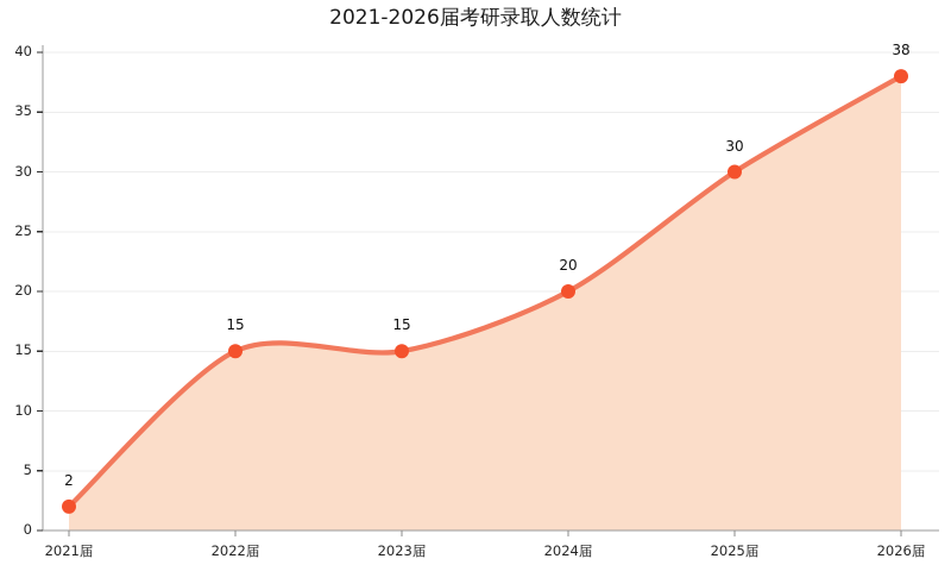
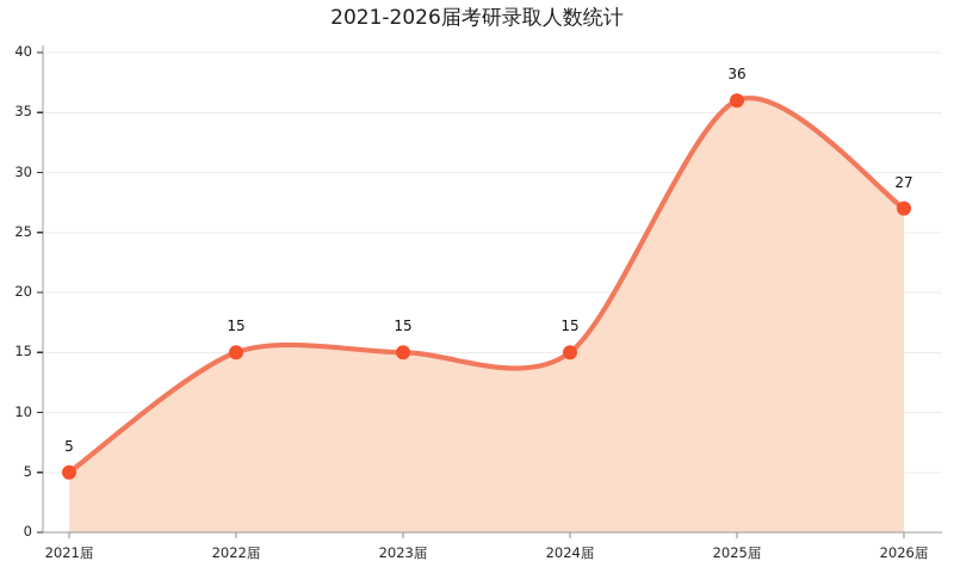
2021届: 2 -> 5
2024届: 20 -> 15
2025届: 30 -> 36
2026届: 38 -> 27
